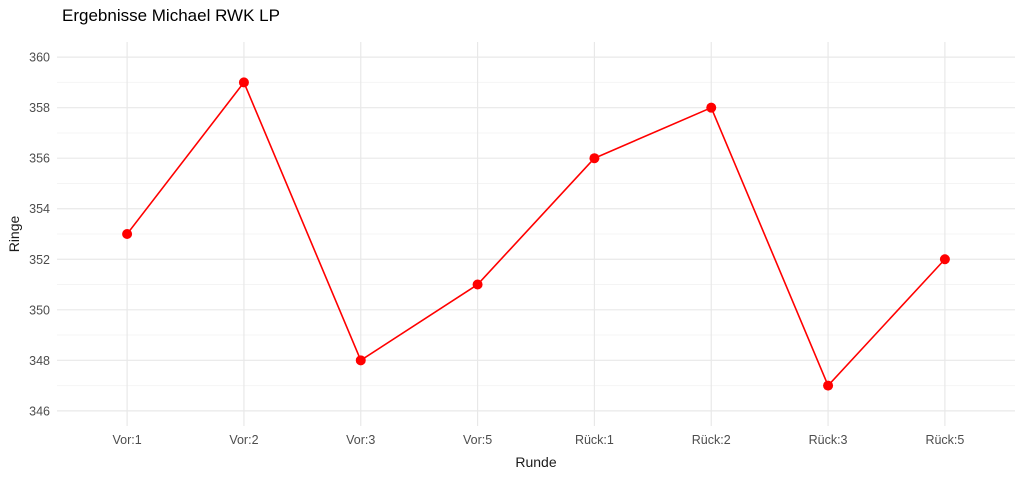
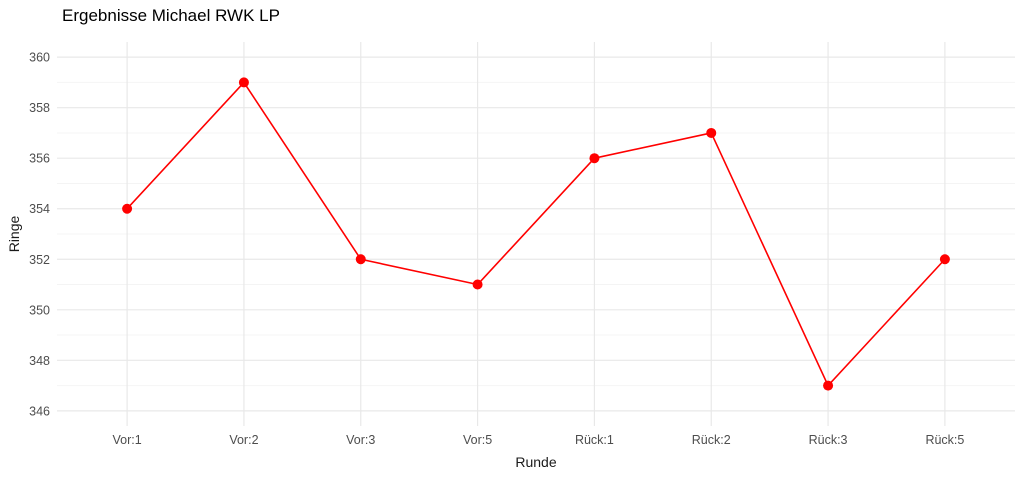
Vor:1: 353 -> 354
Vor:3: 348 -> 352
Rück:2: 358 -> 357
